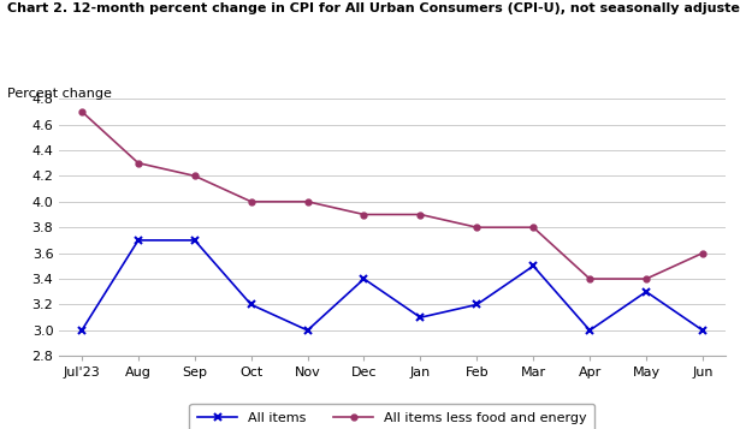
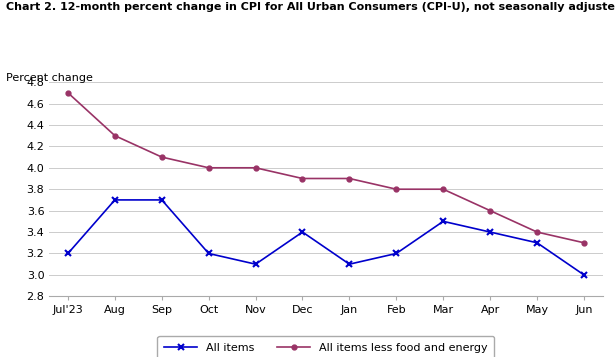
All items/Jul'23: 3.0 -> 3.2
All items less food and energy/Sep: 4.2 -> 4.1
All items/Nov: 3.0 -> 3.1
All items/Apr: 3.0 -> 3.4
All items less food and energy/Apr: 3.4 -> 3.6
All items less food and energy/Jun: 3.6 -> 3.3
